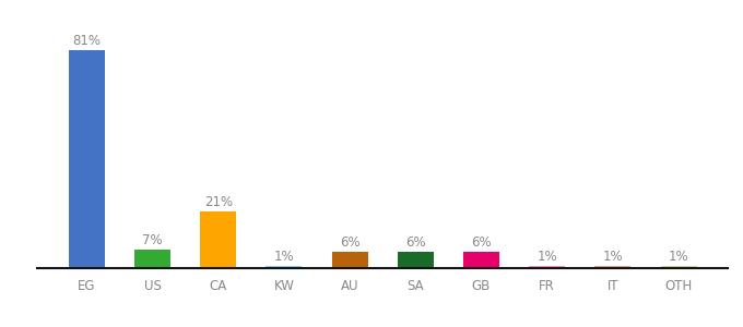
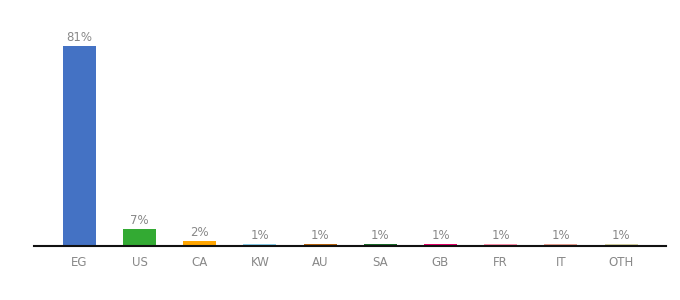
CA: 21% -> 2%
AU: 6% -> 1%
SA: 6% -> 1%
GB: 6% -> 1%
